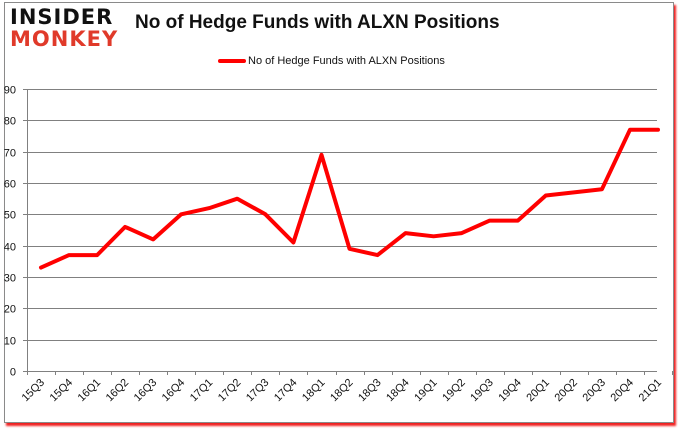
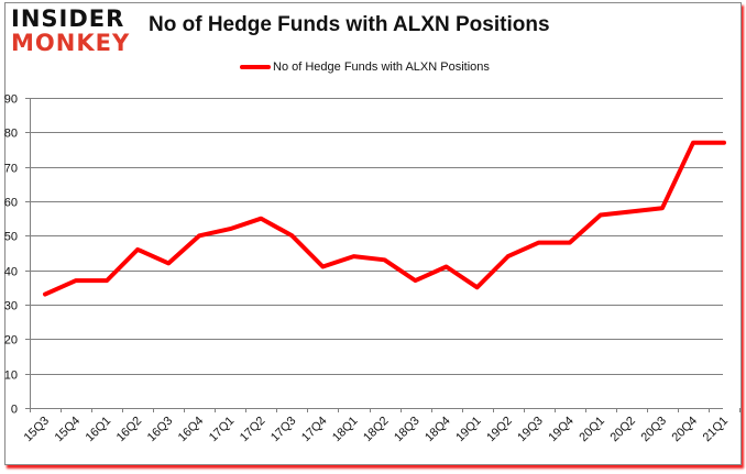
18Q1: 69 -> 44
18Q2: 39 -> 43
18Q4: 44 -> 41
19Q1: 43 -> 35
